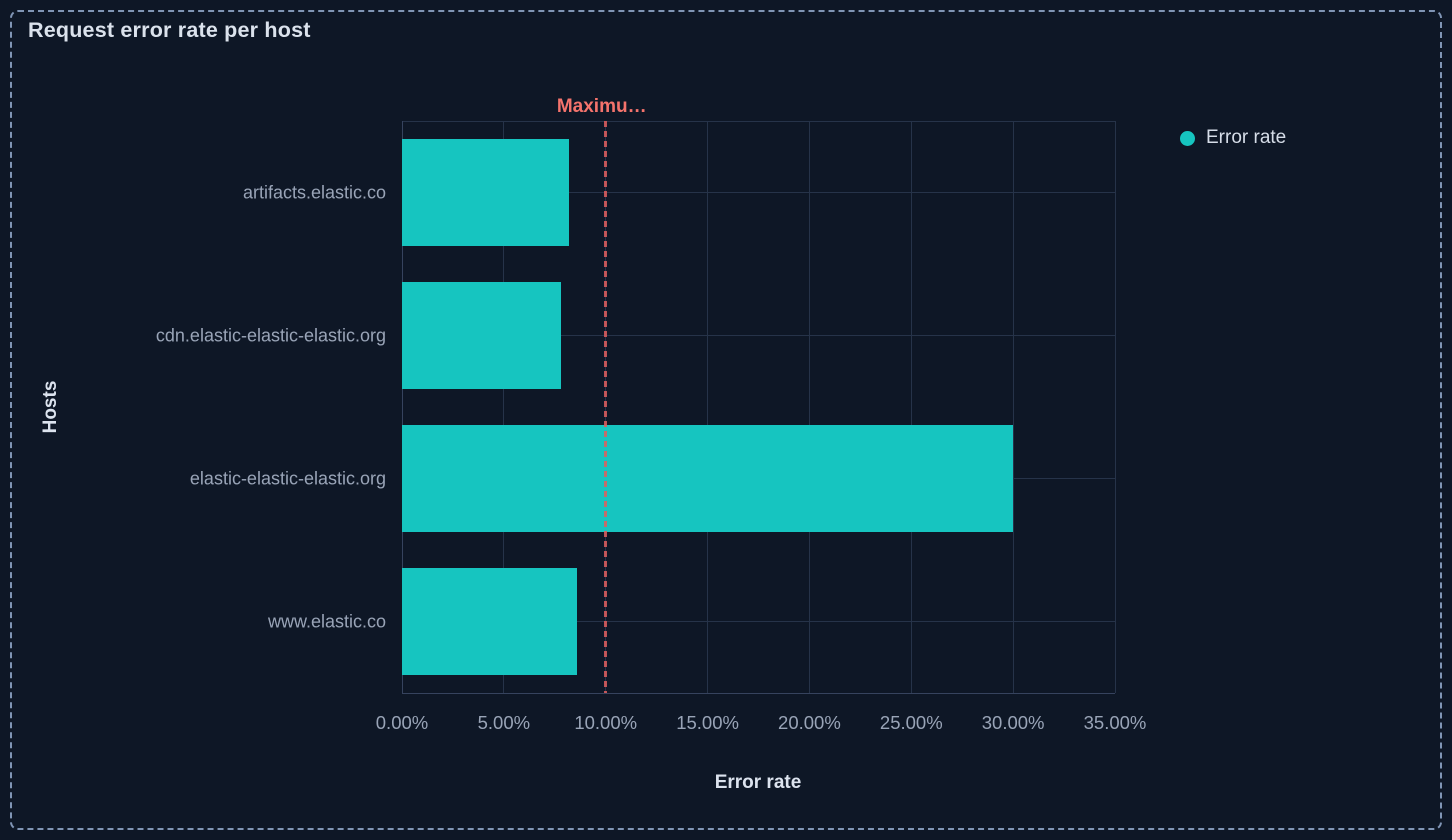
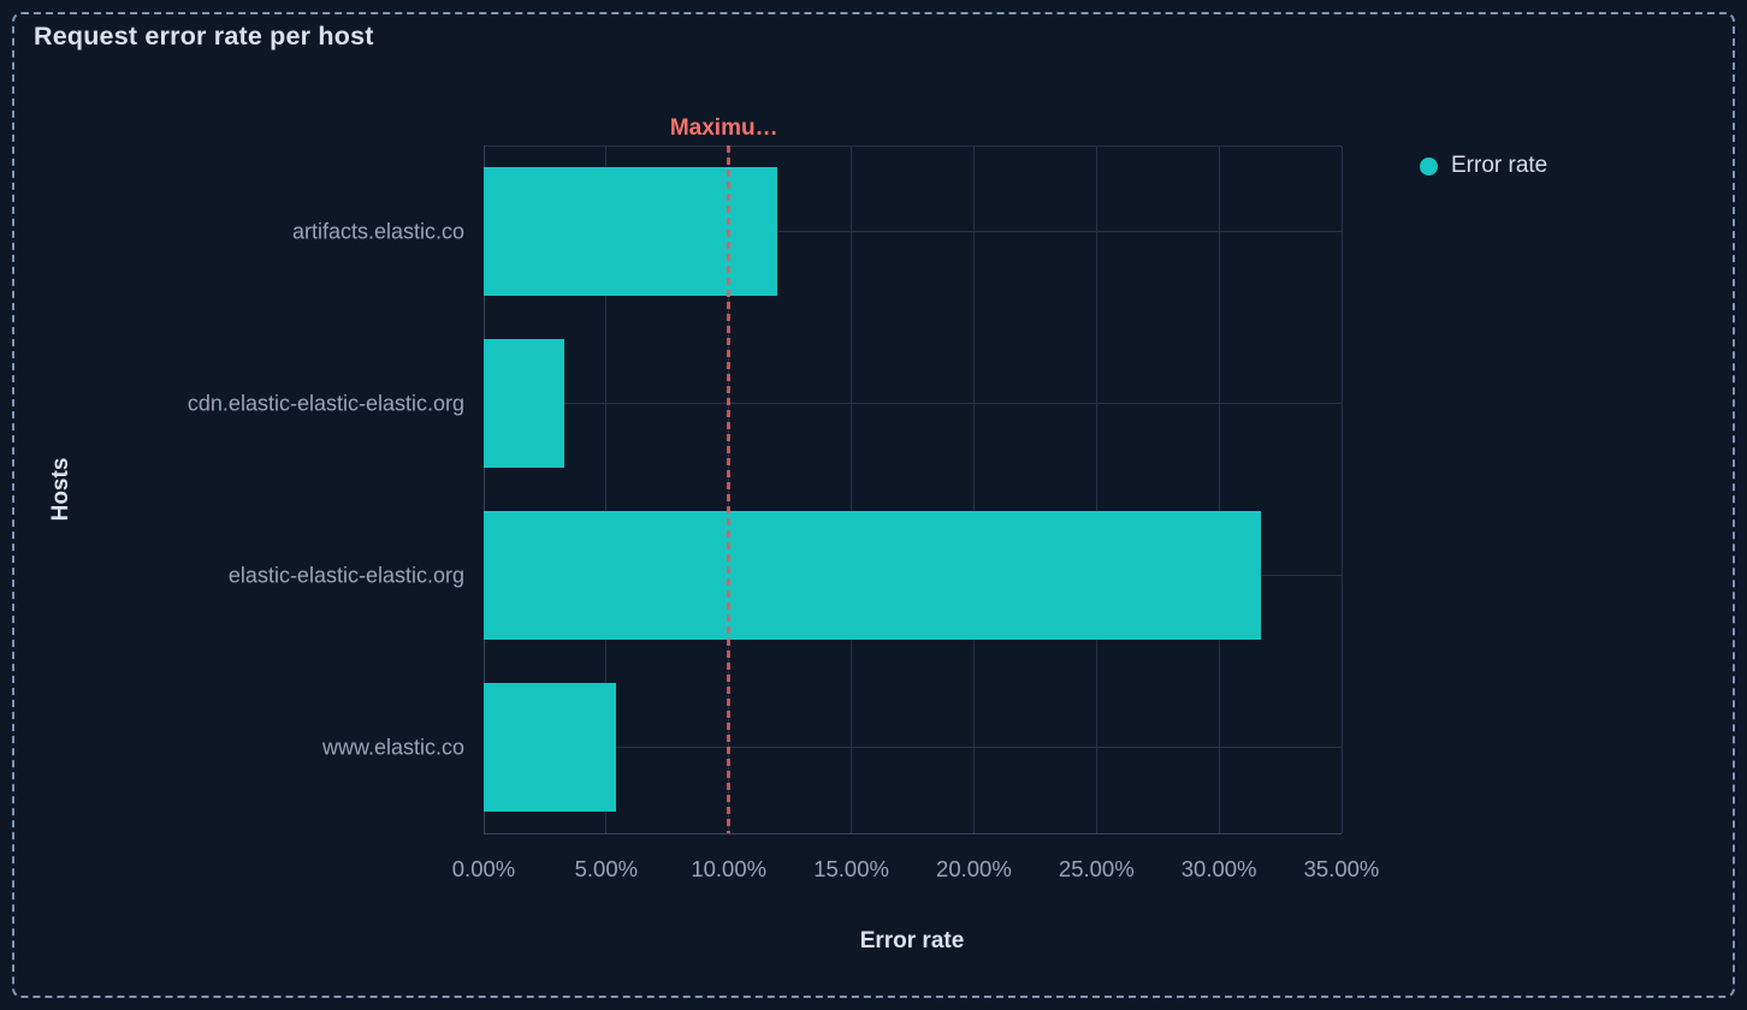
artifacts.elastic.co: 8.2% -> 12.0%
cdn.elastic-elastic-elastic.org: 7.8% -> 3.3%
elastic-elastic-elastic.org: 30.0% -> 31.7%
www.elastic.co: 8.6% -> 5.4%
